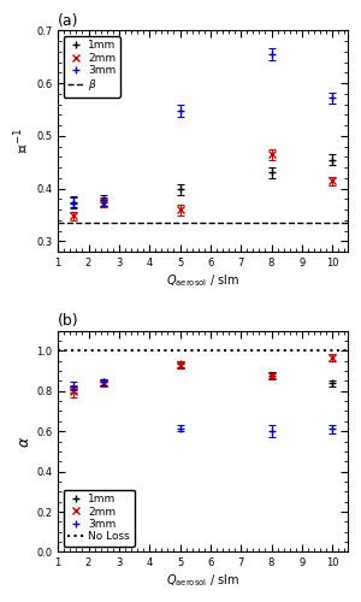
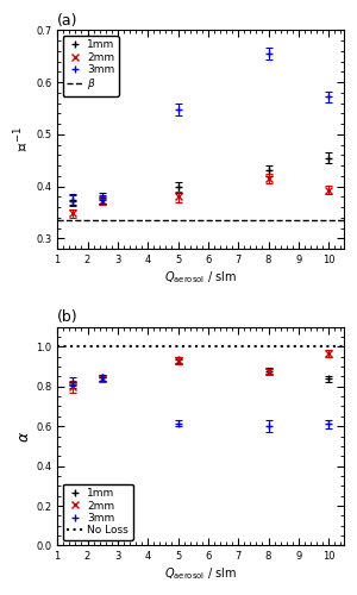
(a)/2mm/5: 0.360 -> 0.380
(a)/2mm/8: 0.465 -> 0.415
(a)/2mm/10: 0.415 -> 0.393
